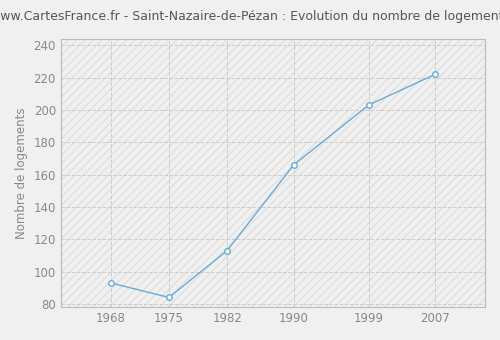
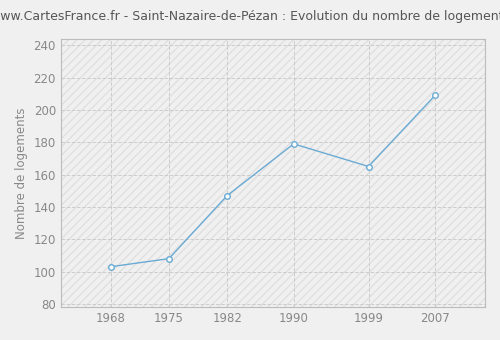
1968: 93 -> 103
1975: 84 -> 108
1982: 113 -> 147
1990: 166 -> 179
1999: 203 -> 165
2007: 222 -> 209
